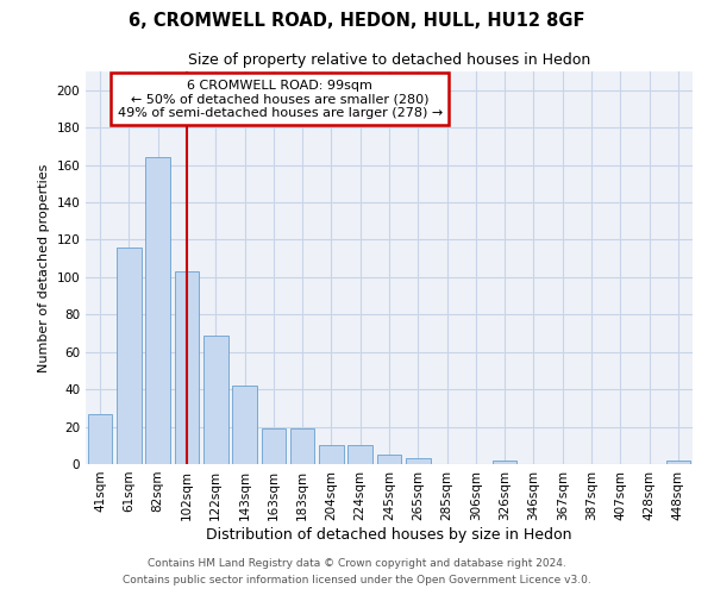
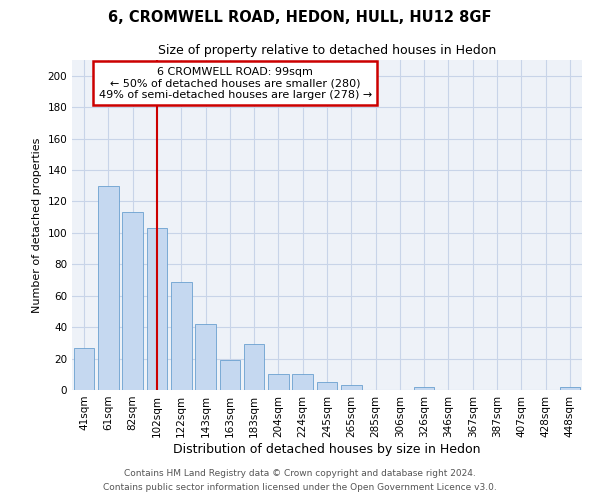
61sqm: 116 -> 130
82sqm: 164 -> 113
183sqm: 19 -> 29
